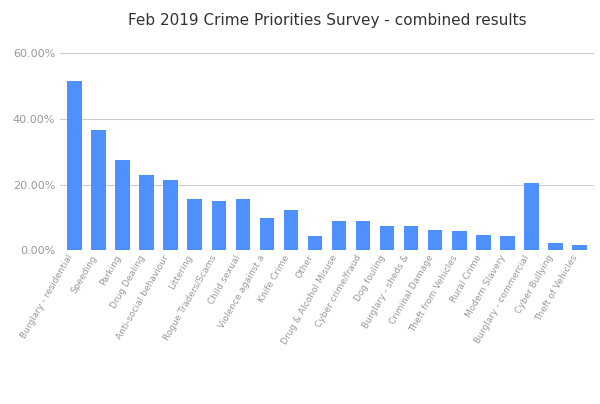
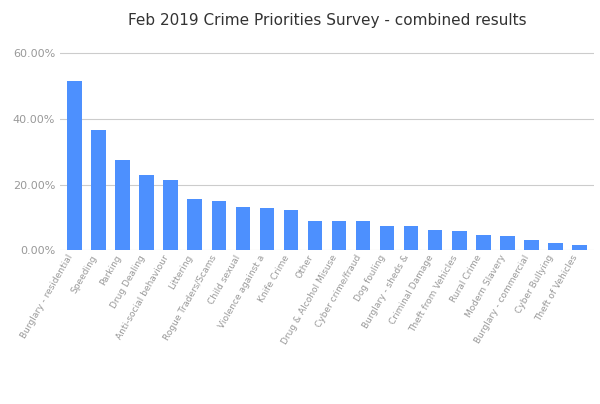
Child sexual: 15.5% -> 13.3%
Violence against a: 10.0% -> 13.0%
Other: 4.5% -> 9.0%
Burglary - commercial: 20.5% -> 3.3%
